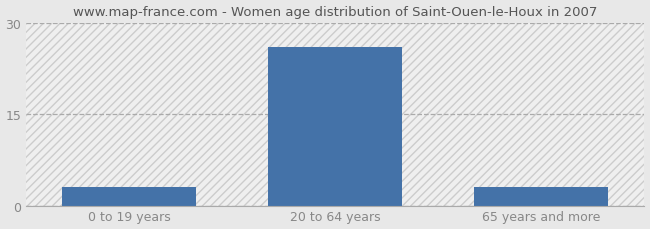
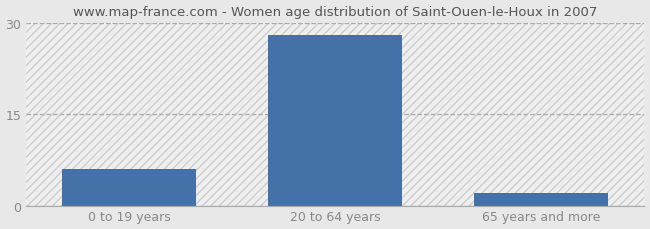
0 to 19 years: 3 -> 6
20 to 64 years: 26 -> 28
65 years and more: 3 -> 2
